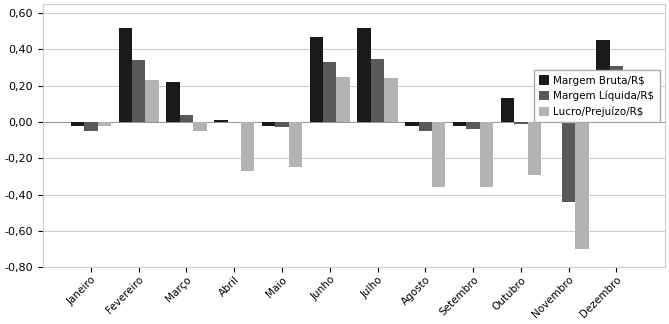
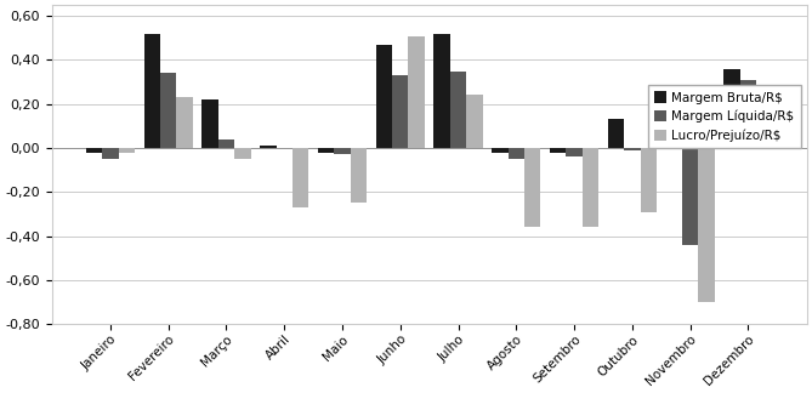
Lucro/Prejuízo/R$/Junho: 0,25 -> 0,51
Margem Bruta/R$/Dezembro: 0,45 -> 0,36
